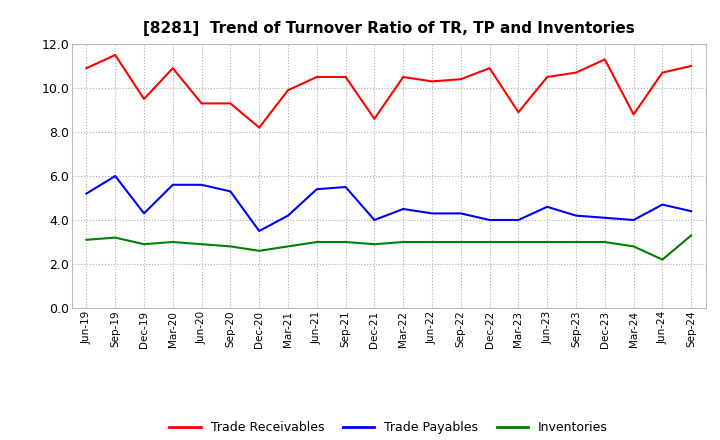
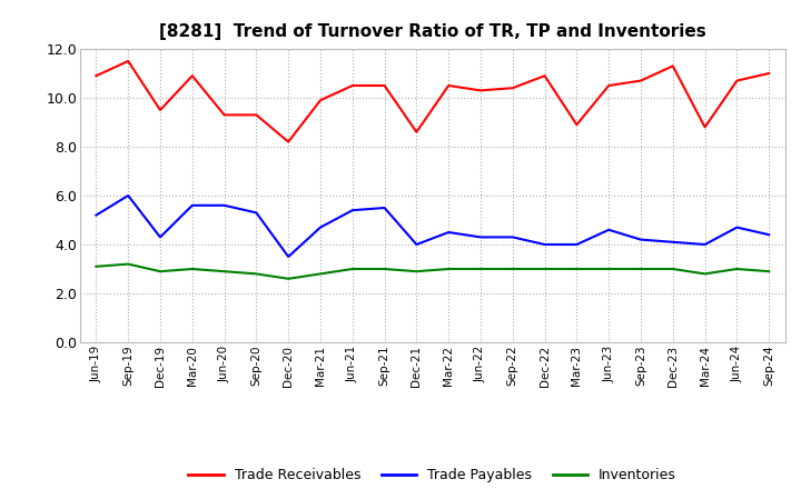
Trade Payables/Mar-21: 4.2 -> 4.7
Inventories/Jun-24: 2.2 -> 3.0
Inventories/Sep-24: 3.3 -> 2.9
